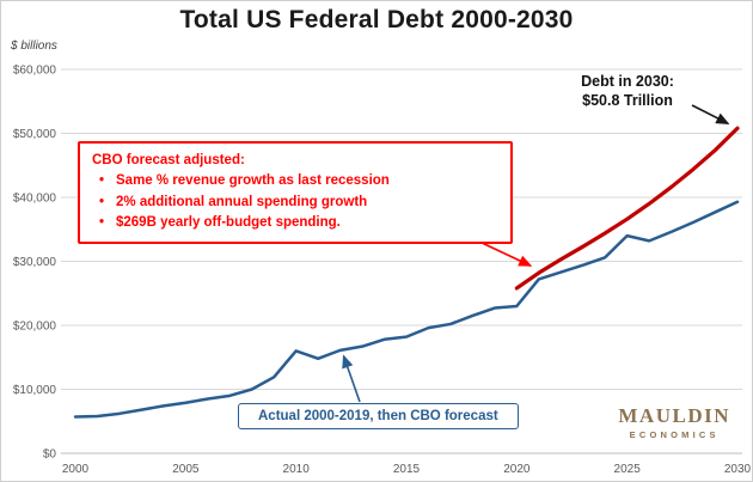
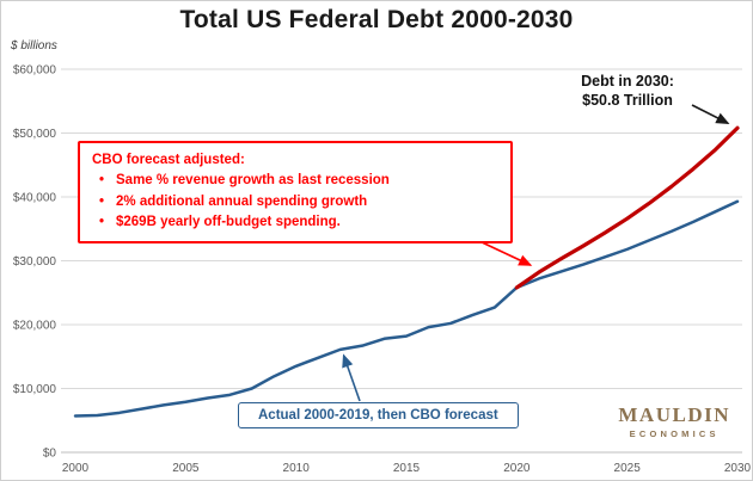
Actual 2000-2019, then CBO forecast/2010: $16000 -> $14000
Actual 2000-2019, then CBO forecast/2020: $23000 -> $26000
Actual 2000-2019, then CBO forecast/2025: $34000 -> $32000
